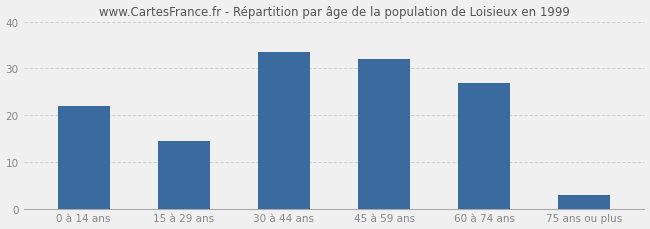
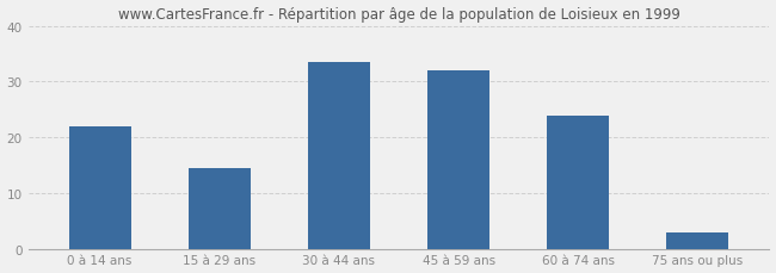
60 à 74 ans: 27.0 -> 24.0
